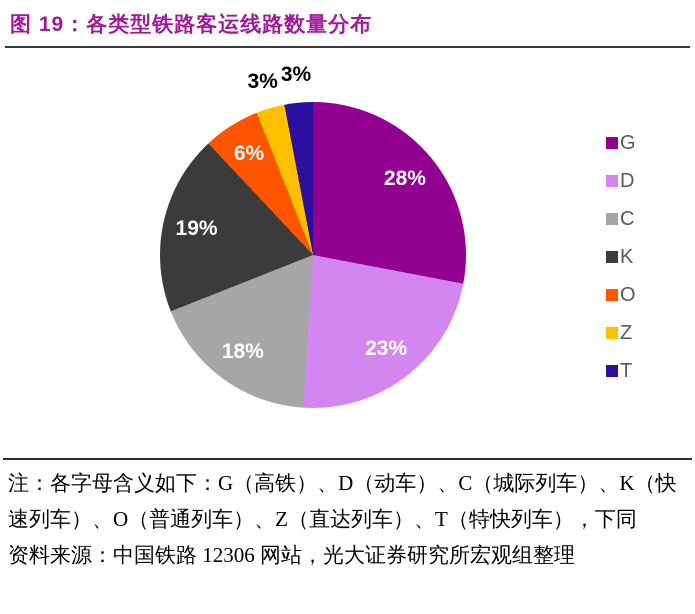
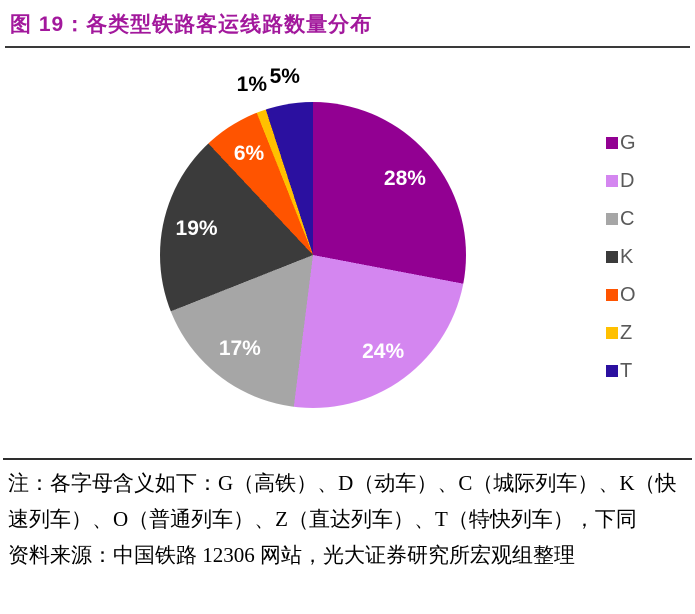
D: 23% -> 24%
C: 18% -> 17%
Z: 3% -> 1%
T: 3% -> 5%
